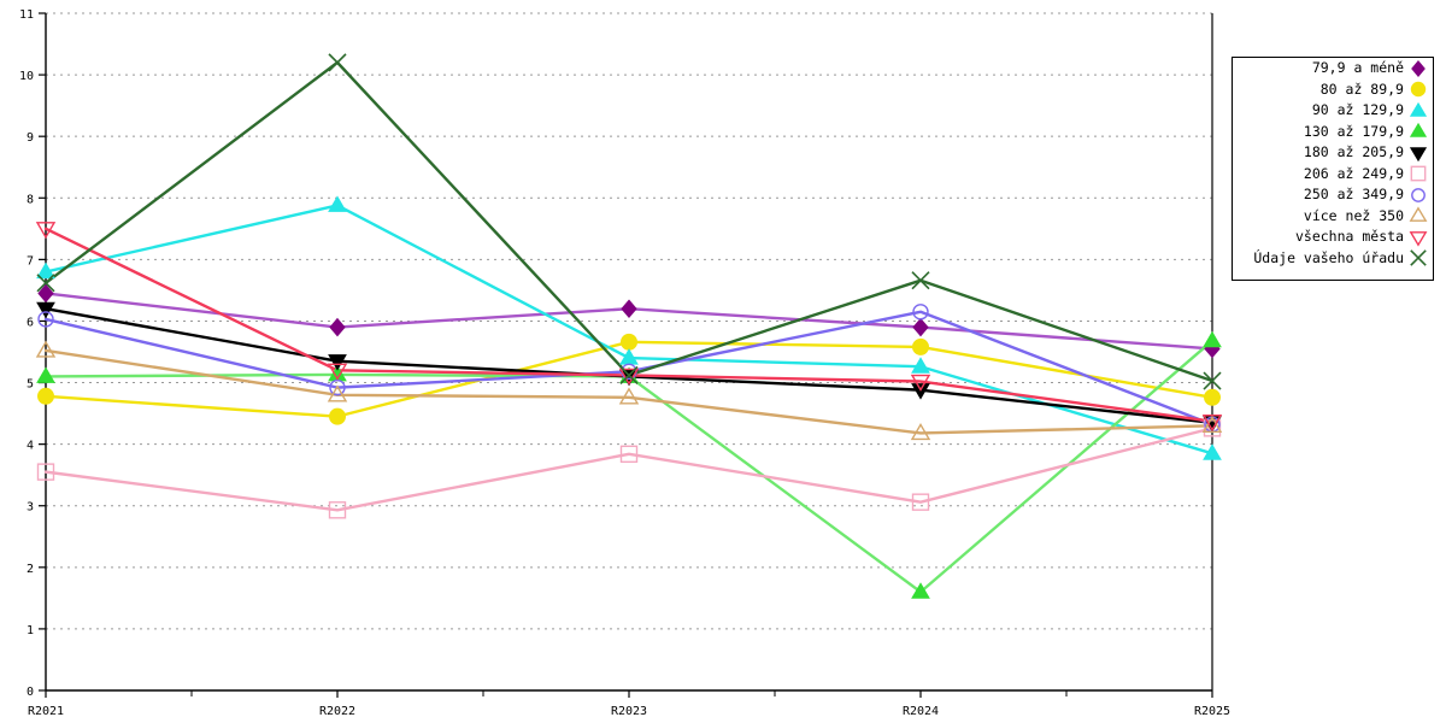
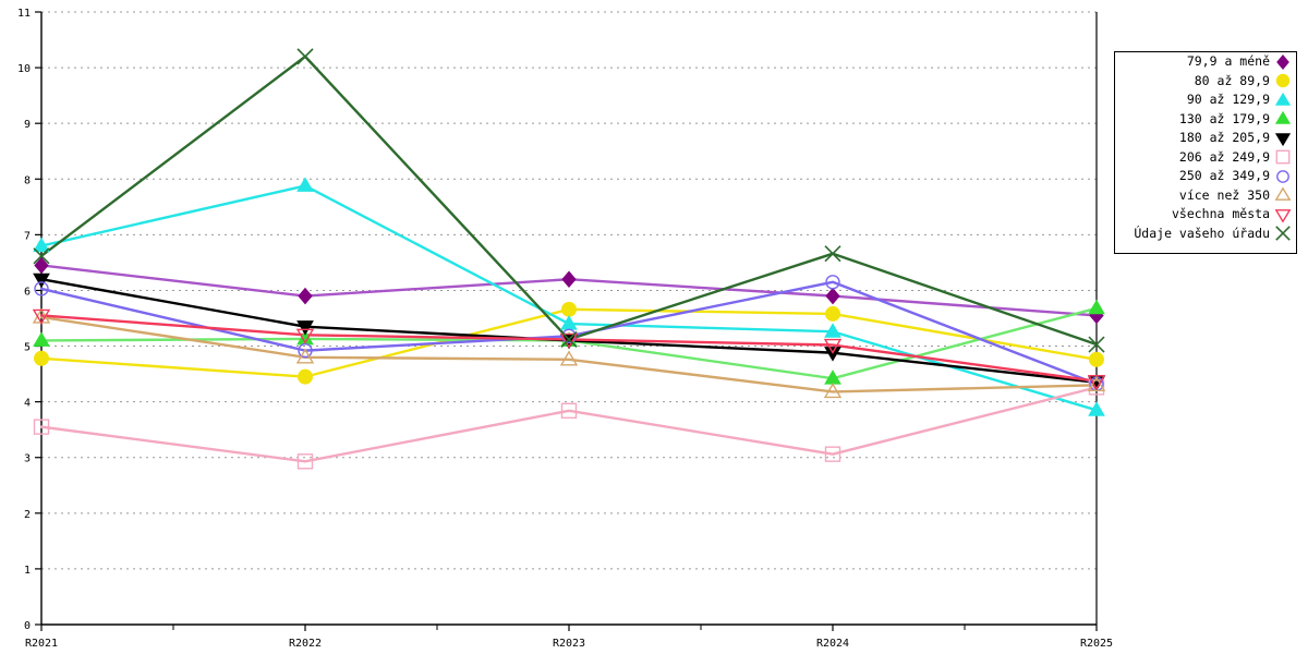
všechna města/R2021: 7.5 -> 5.5
130 až 179,9/R2024: 1.6 -> 4.4
